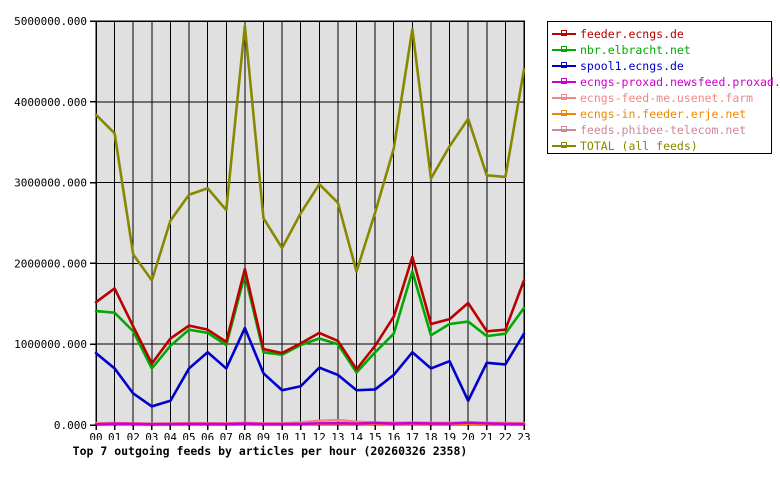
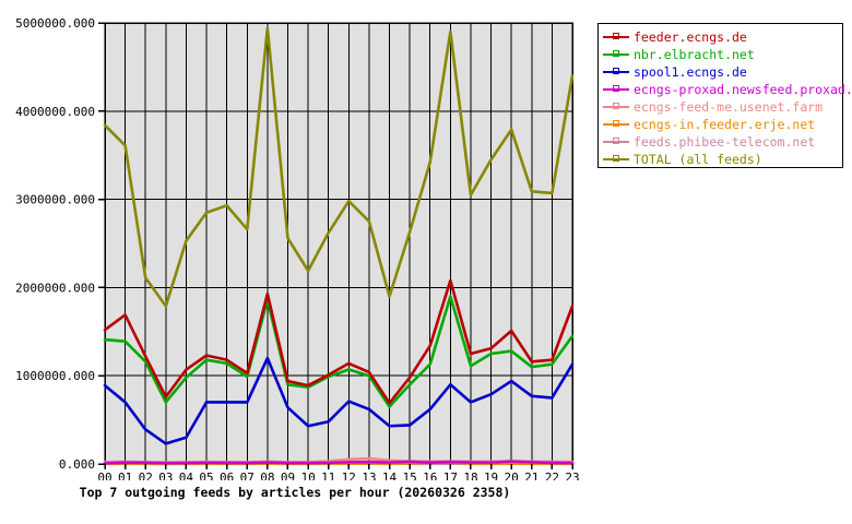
spool1.ecngs.de/06: 900000 -> 700000
spool1.ecngs.de/20: 300000 -> 900000
